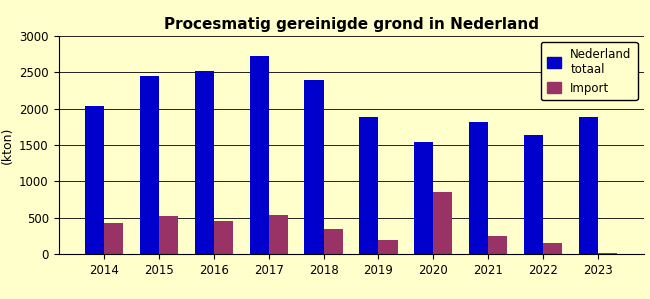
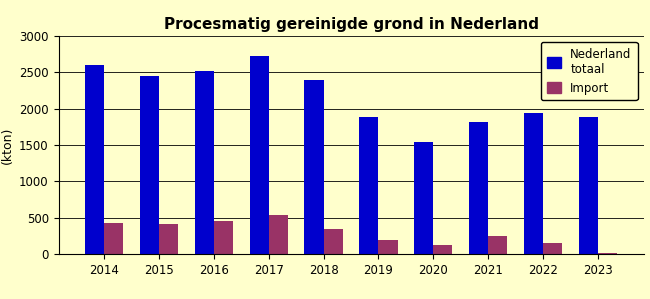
Nederland totaal/2014: 2040 -> 2600
Import/2015: 520 -> 420
Import/2020: 860 -> 120
Nederland totaal/2022: 1640 -> 1940
